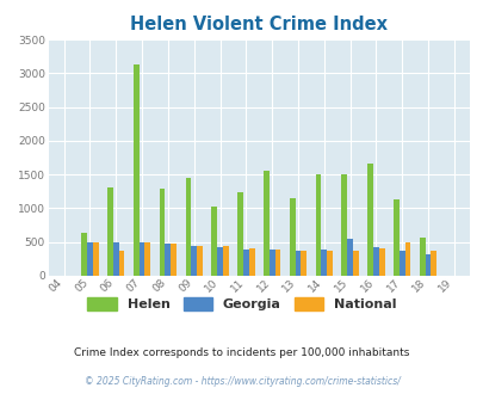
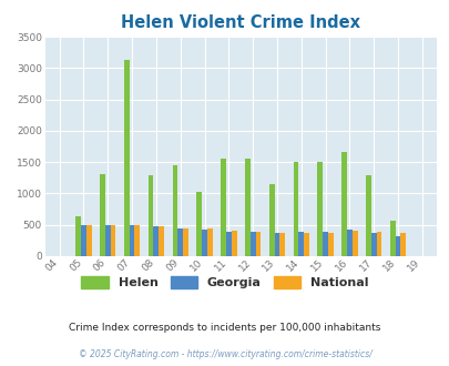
National/06: 380 -> 490
Helen/11: 1240 -> 1550
Georgia/15: 540 -> 390
Helen/17: 1140 -> 1290
National/17: 500 -> 390
